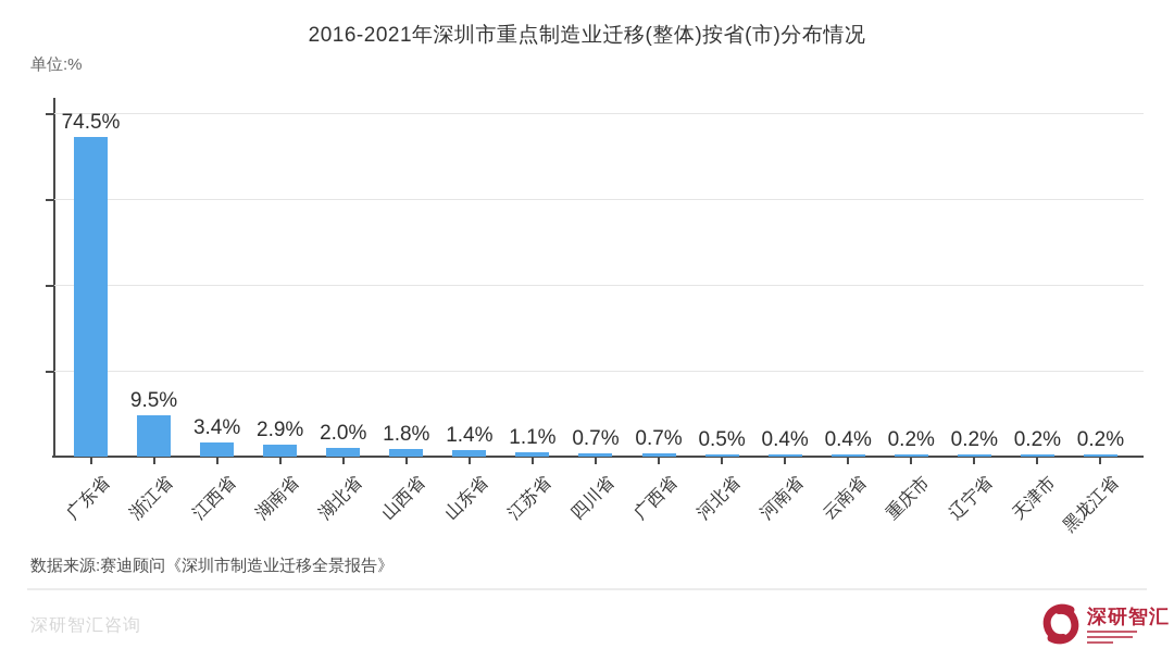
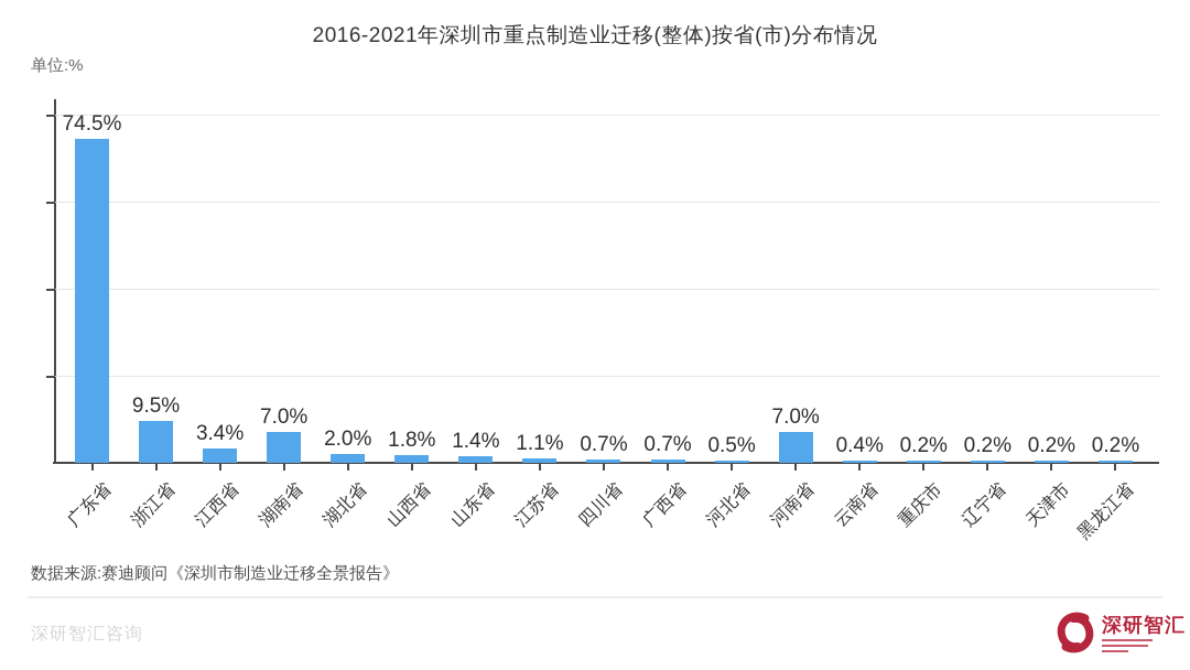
湖南省: 2.9% -> 7.0%
河南省: 0.4% -> 7.0%
